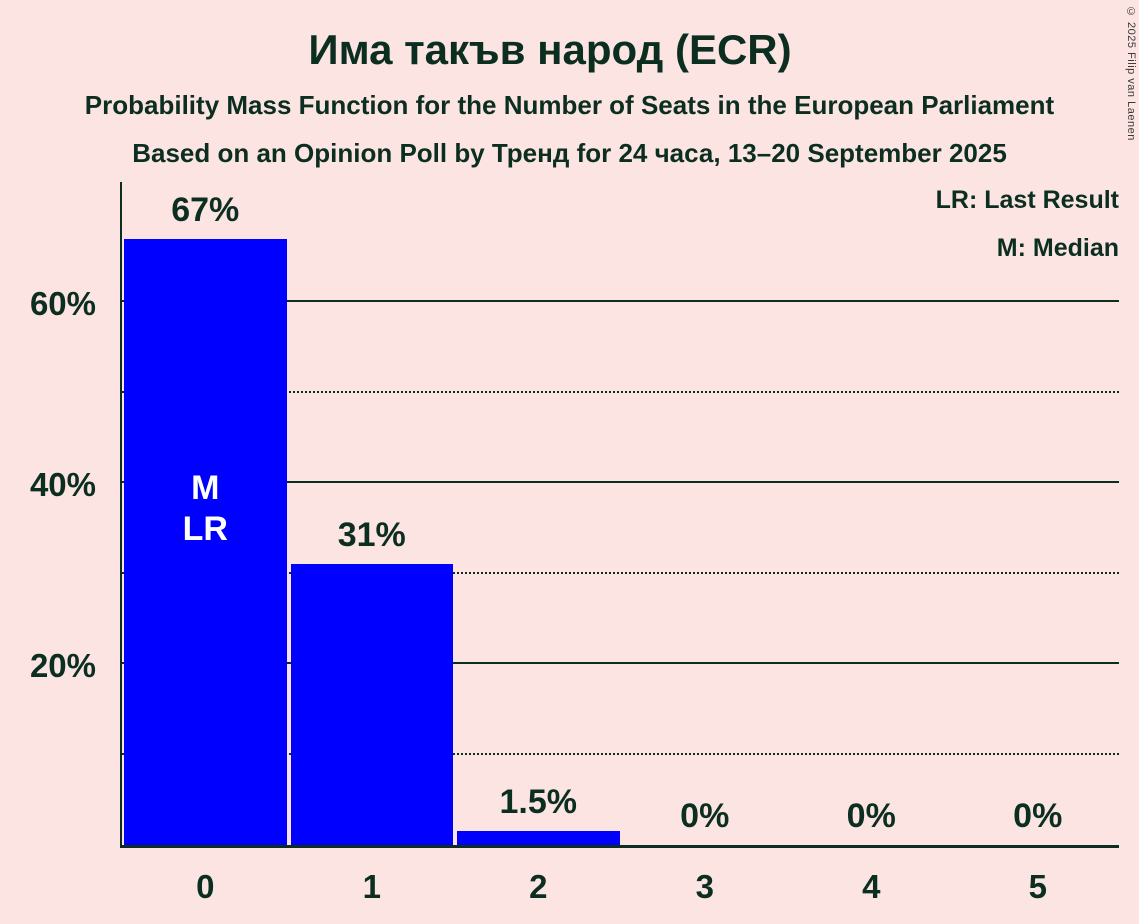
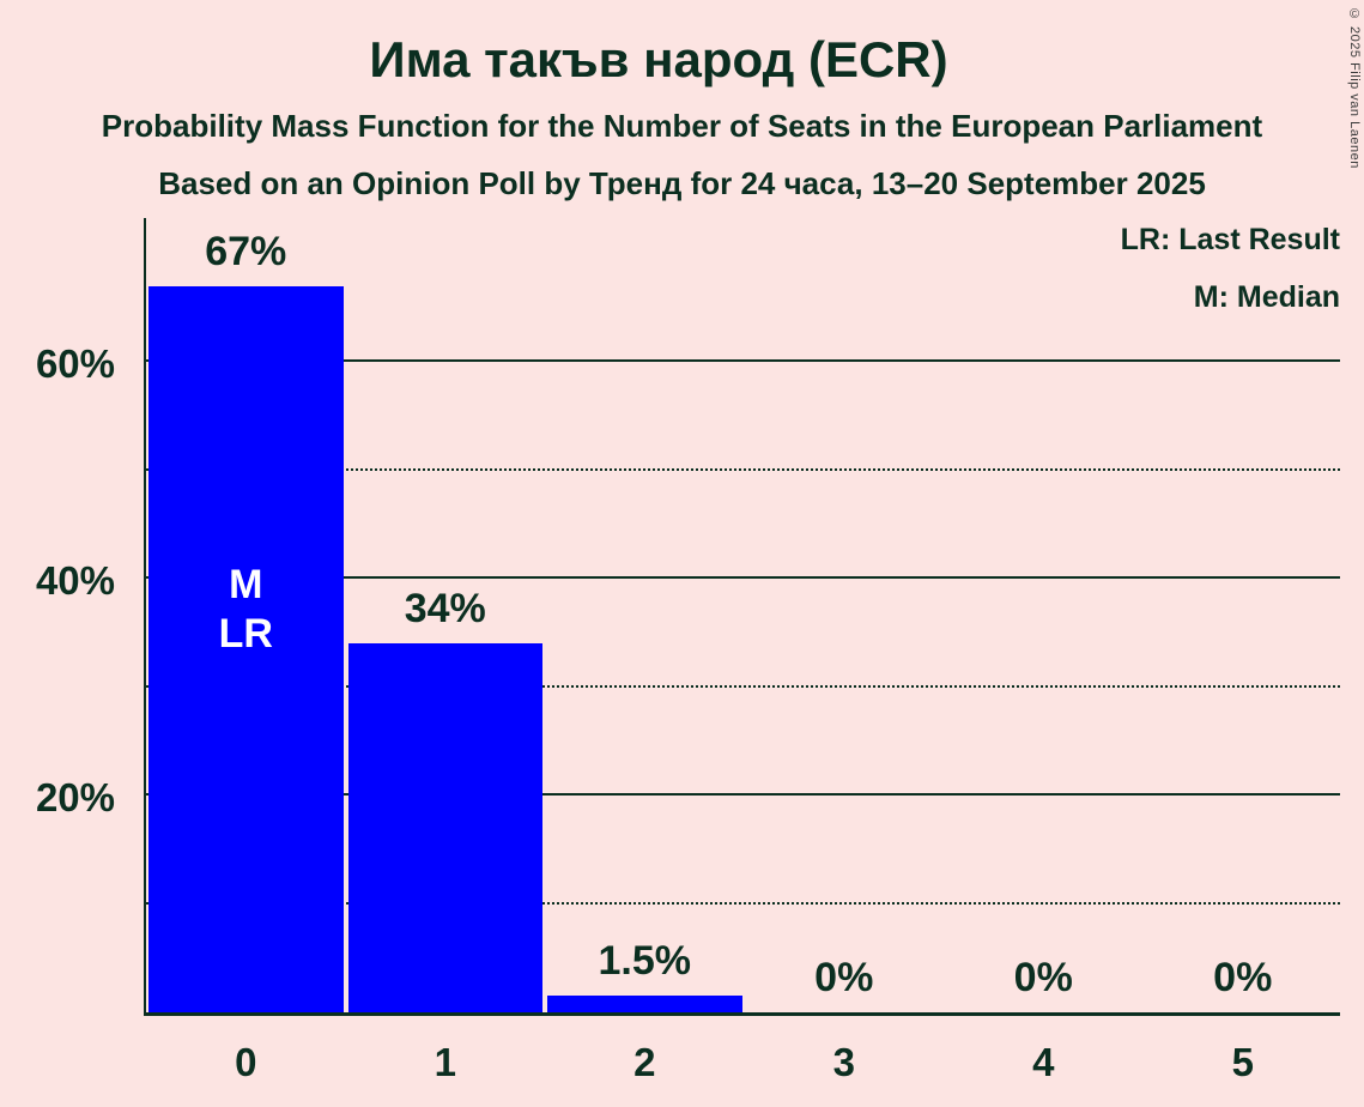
1: 31% -> 34%
